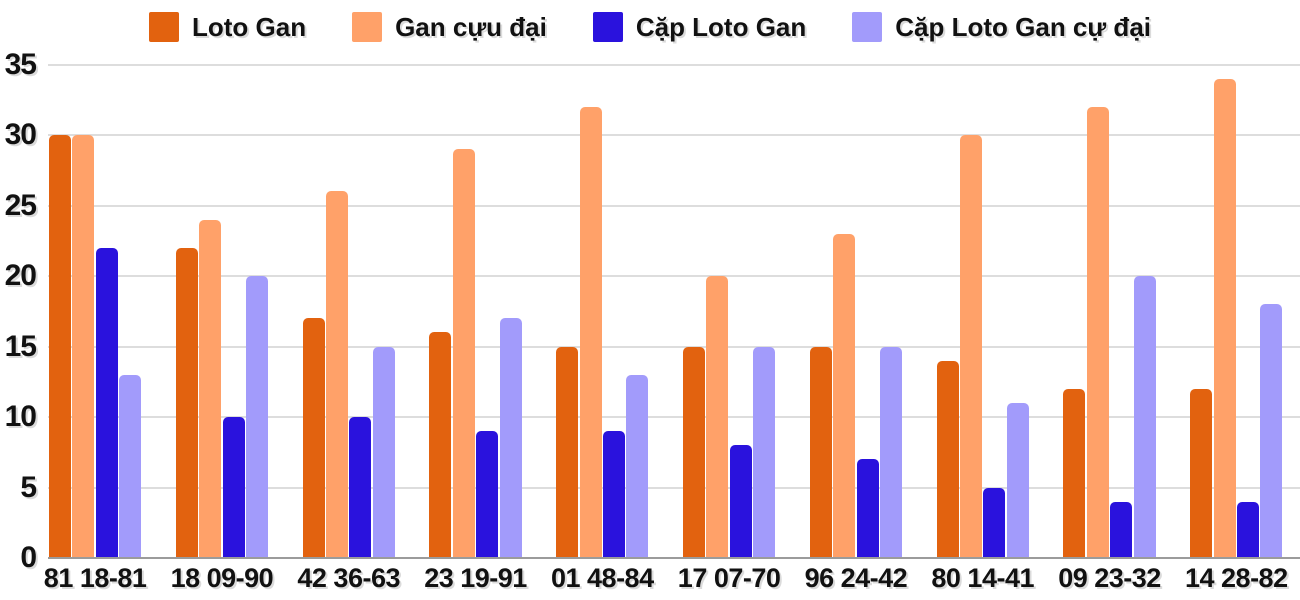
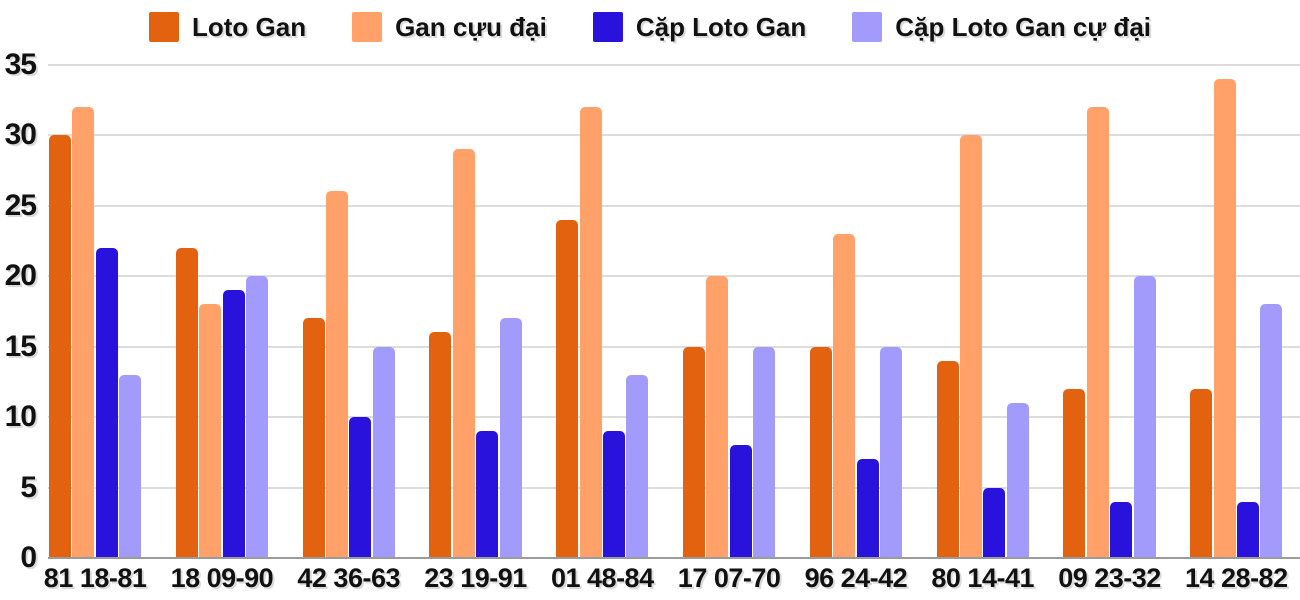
Gan cựu đại/81 18-81: 30 -> 32
Gan cựu đại/18 09-90: 24 -> 18
Cặp Loto Gan/18 09-90: 10 -> 19
Loto Gan/01 48-84: 15 -> 24
